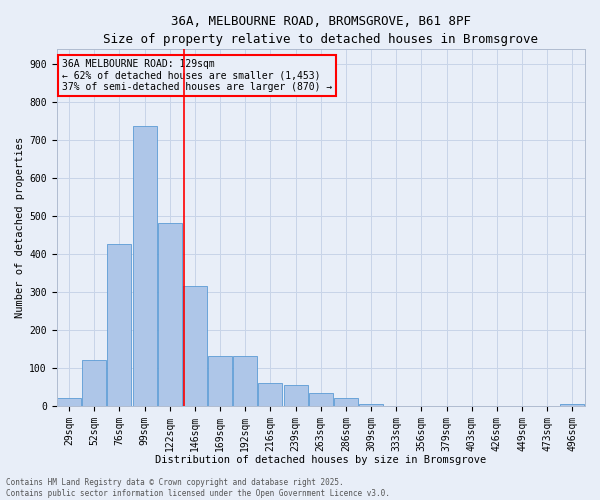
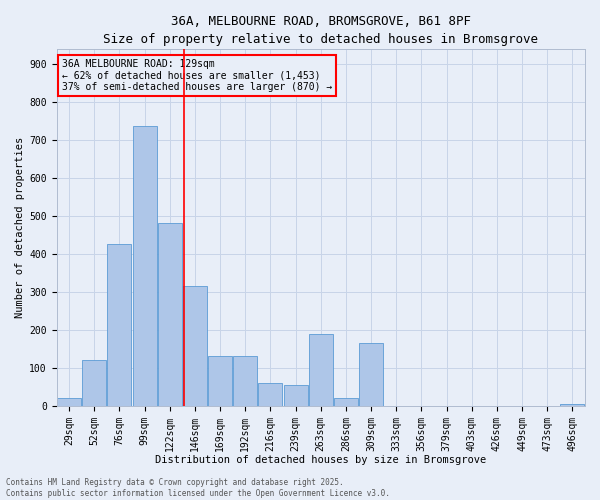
263sqm: 35 -> 190
309sqm: 5 -> 165
